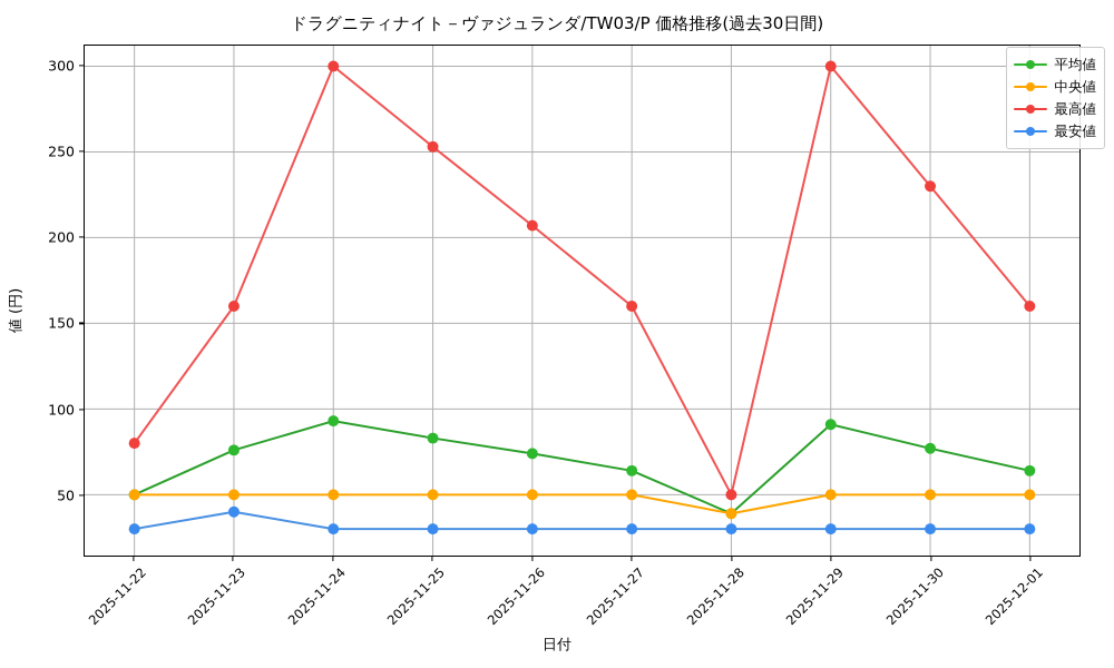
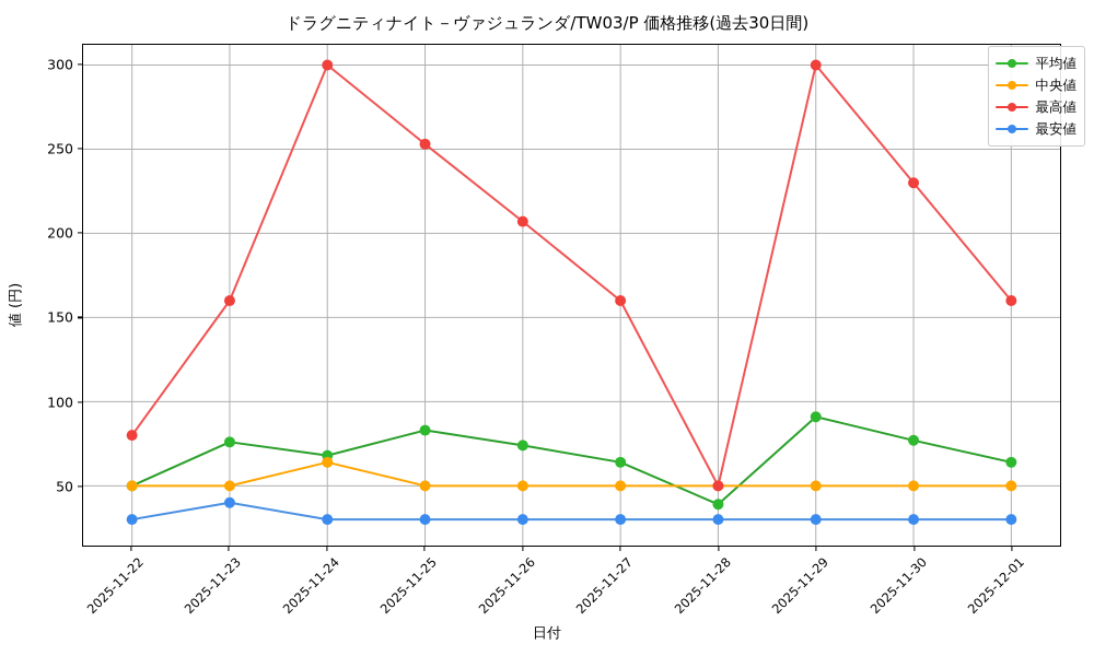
平均値/2025-11-24: 93 -> 68
中央値/2025-11-24: 50 -> 64
中央値/2025-11-28: 39 -> 50
